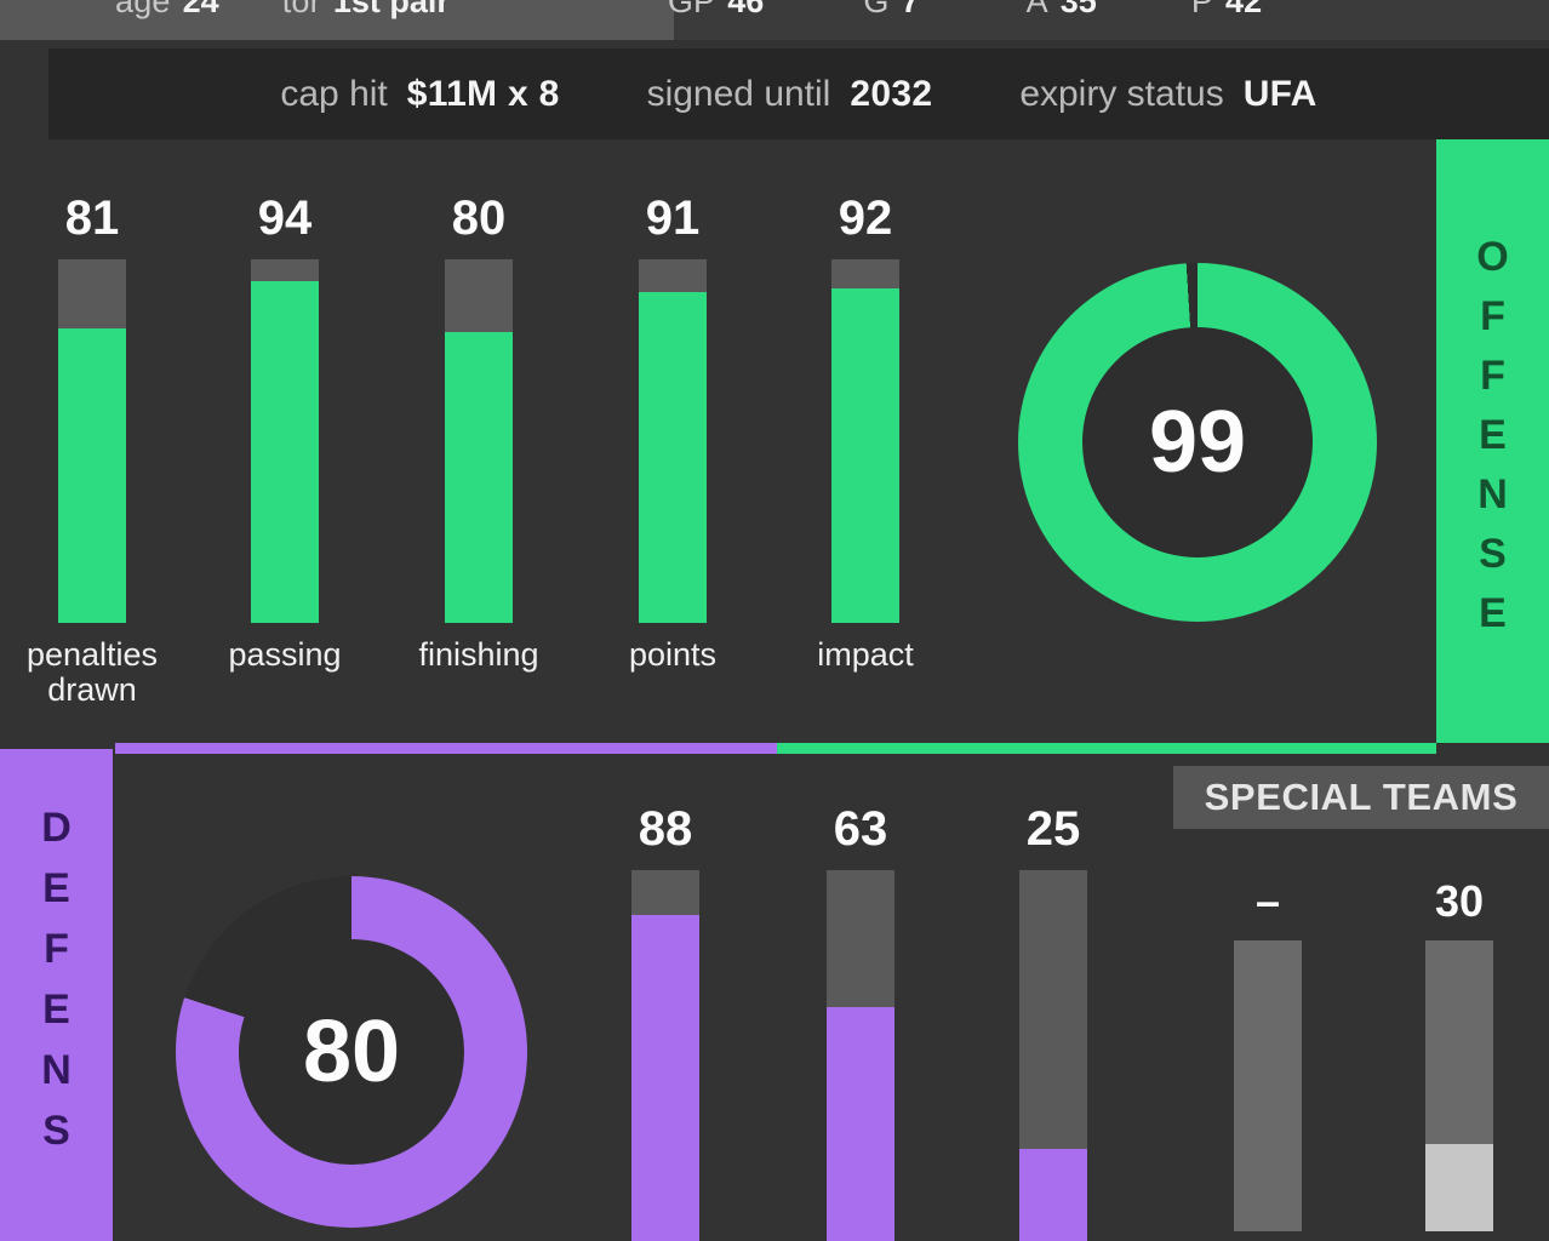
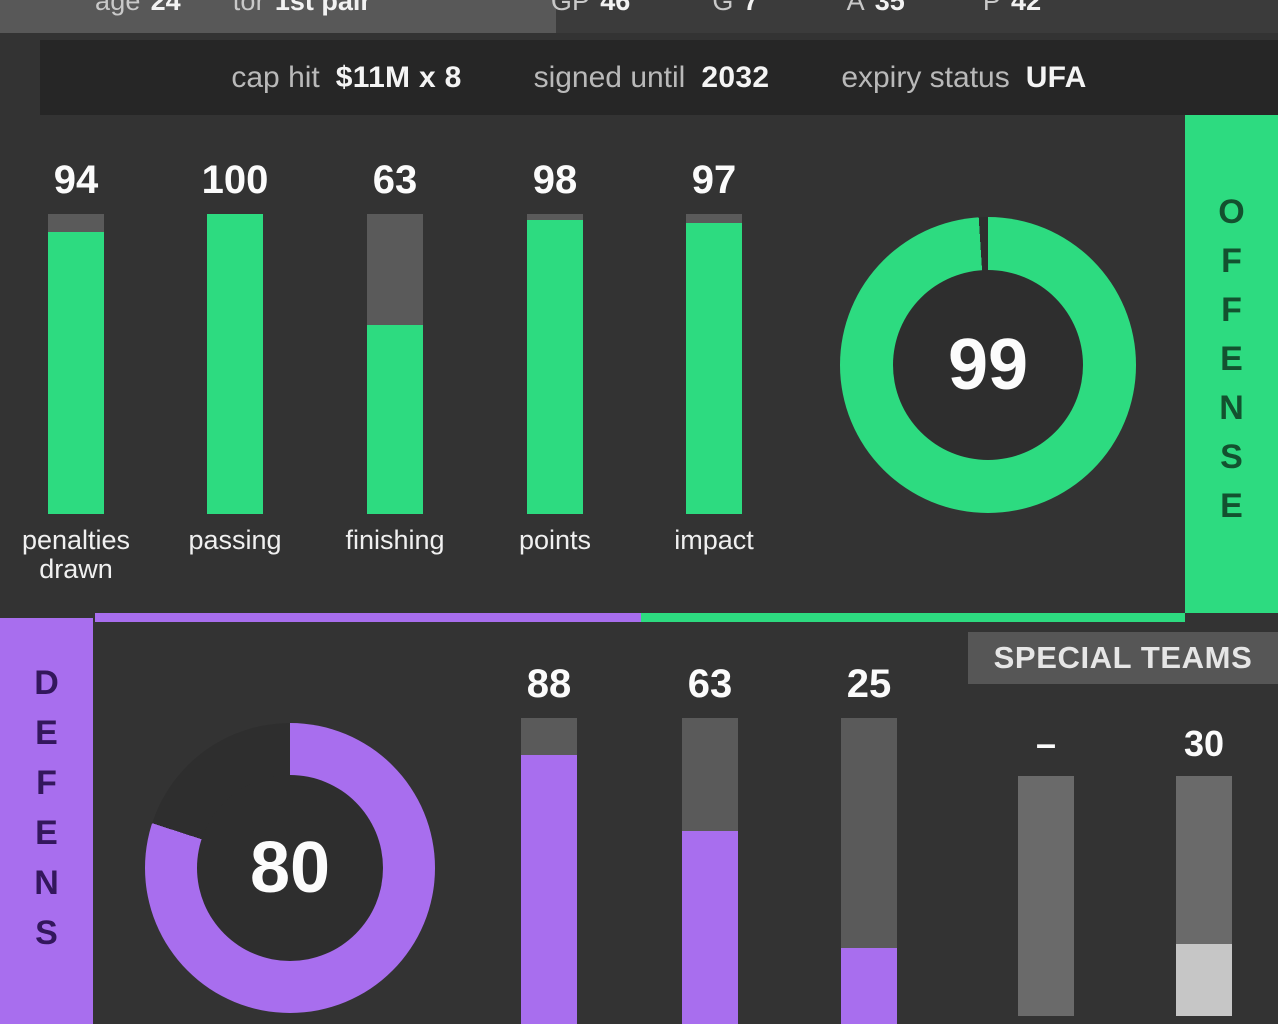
OFFENSE/penalties drawn: 81 -> 94
OFFENSE/passing: 94 -> 100
OFFENSE/finishing: 80 -> 63
OFFENSE/points: 91 -> 98
OFFENSE/impact: 92 -> 97
